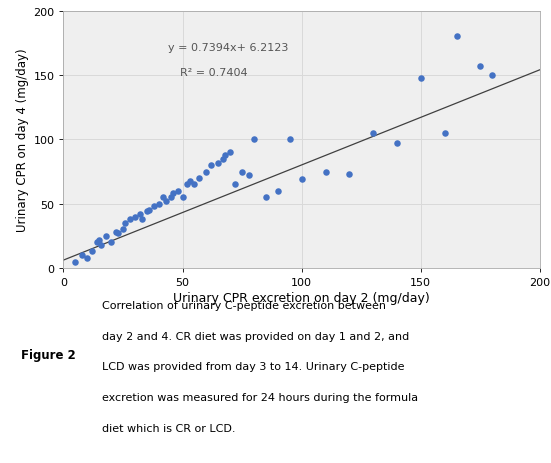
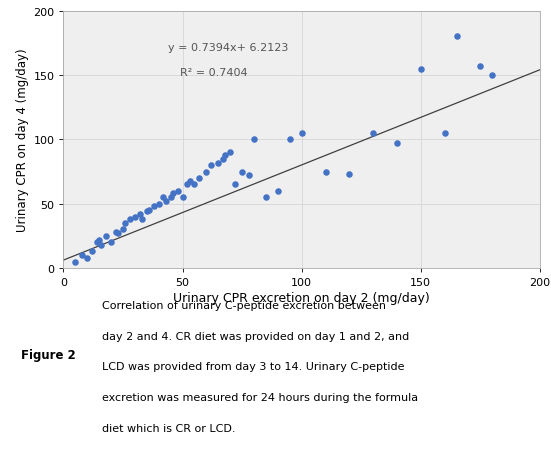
100: 69 -> 105
150: 148 -> 155
